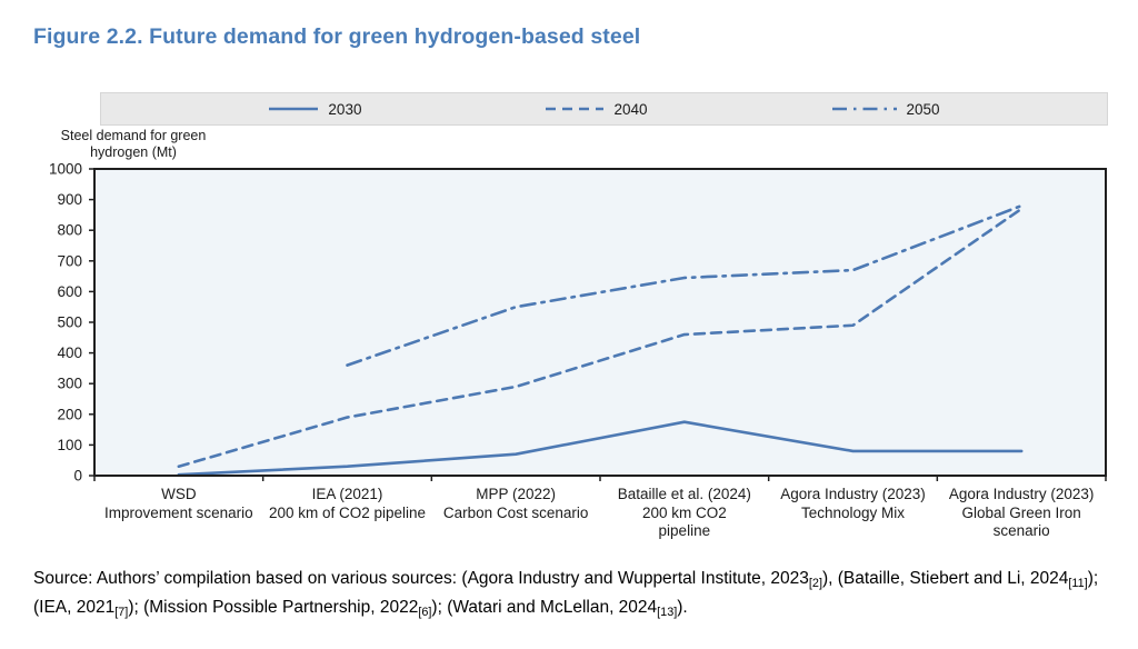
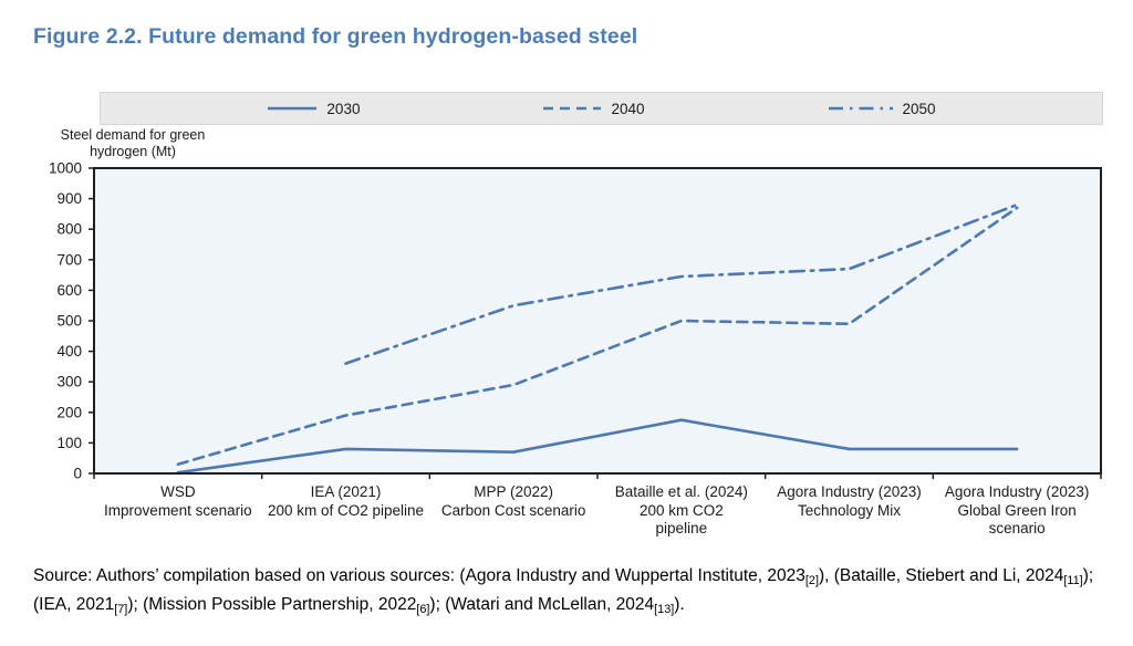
2030/IEA (2021) 200 km of CO2 pipeline: 30 -> 80
2040/Bataille et al. (2024) 200 km CO2 pipeline: 460 -> 500
